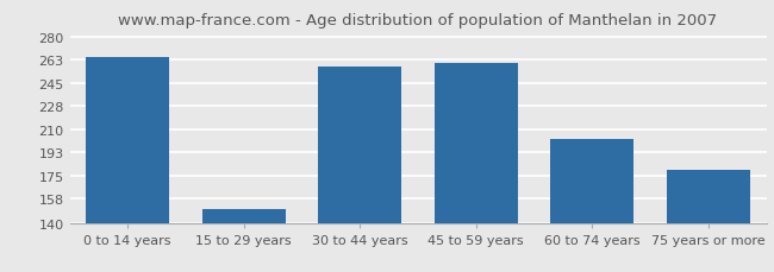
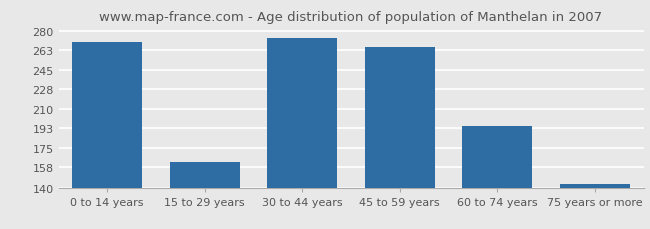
0 to 14 years: 265 -> 270
15 to 29 years: 150 -> 163
30 to 44 years: 258 -> 274
45 to 59 years: 260 -> 266
60 to 74 years: 203 -> 195
75 years or more: 180 -> 143
